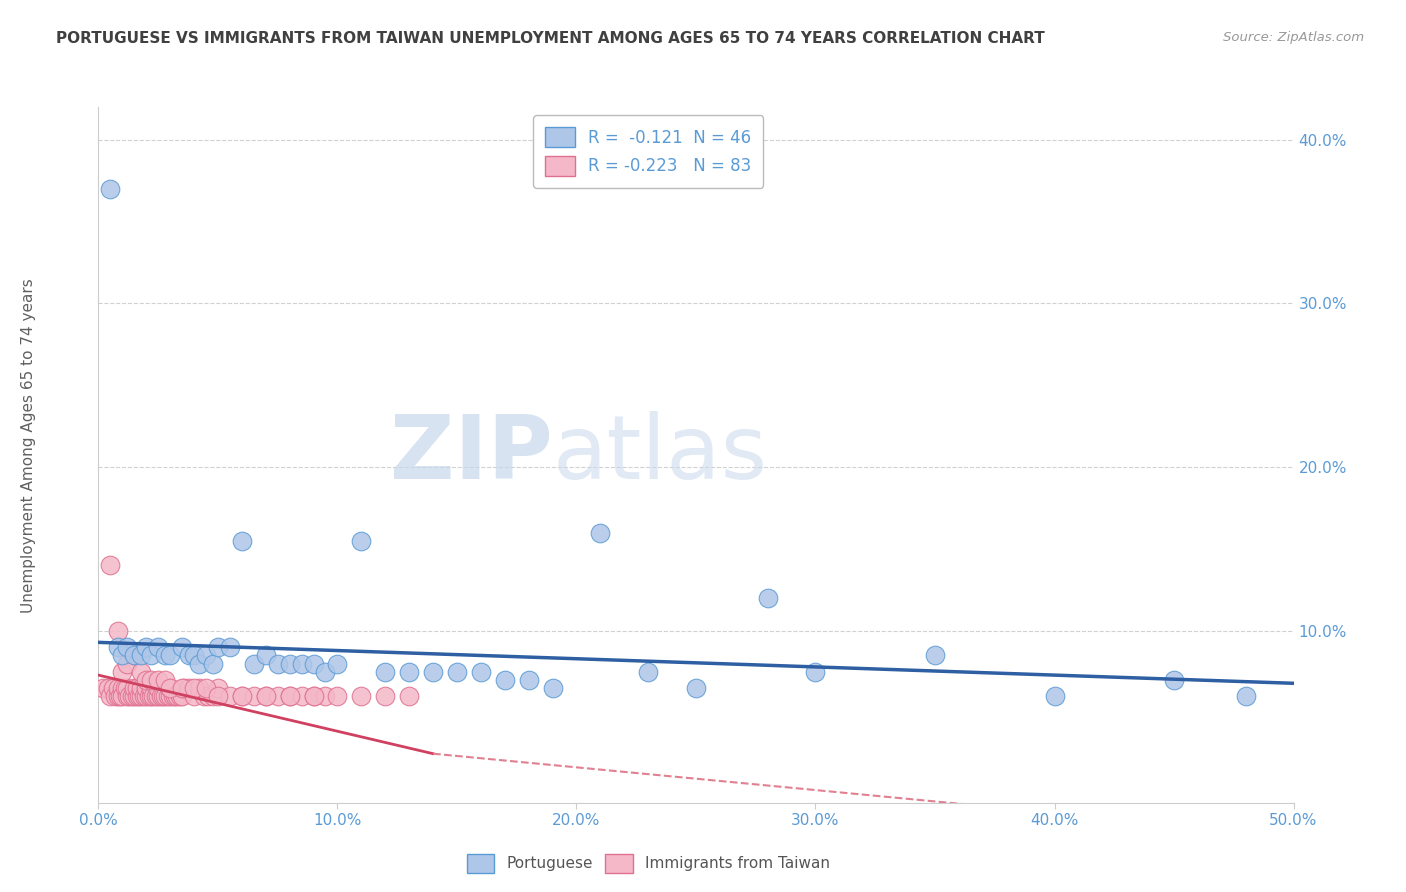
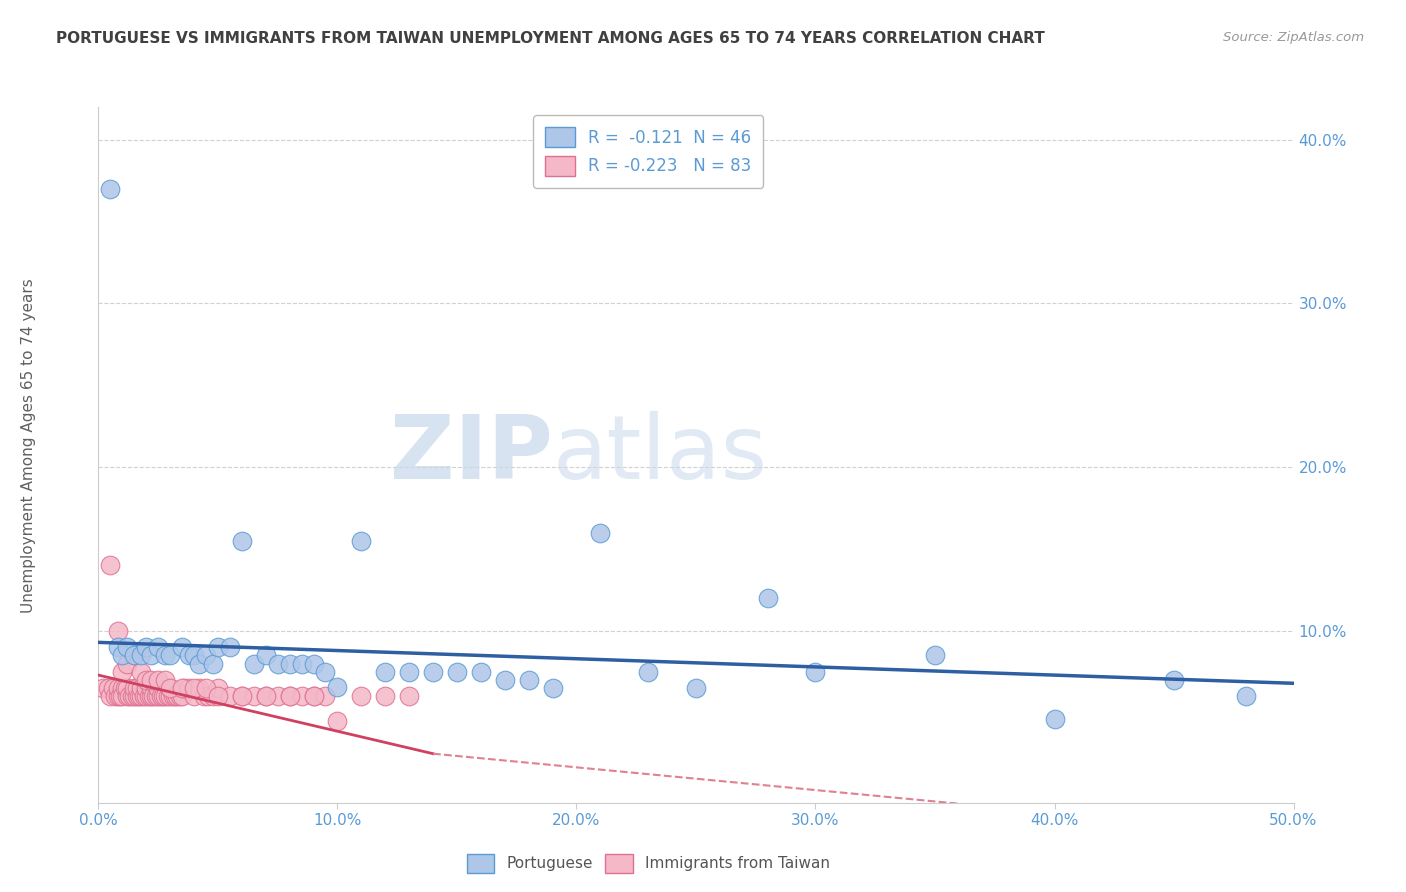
Portuguese/10.0%: 8.0% -> 6.6%
Immigrants from Taiwan/10.0%: 6.0% -> 4.5%
Portuguese/40.0%: 6.0% -> 4.6%
